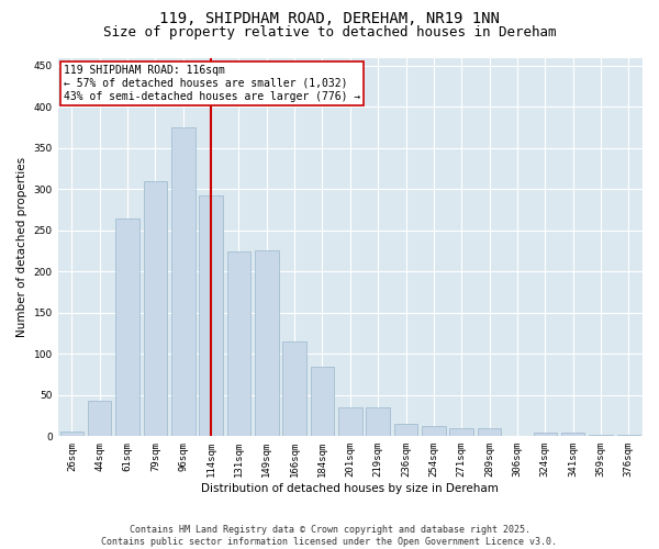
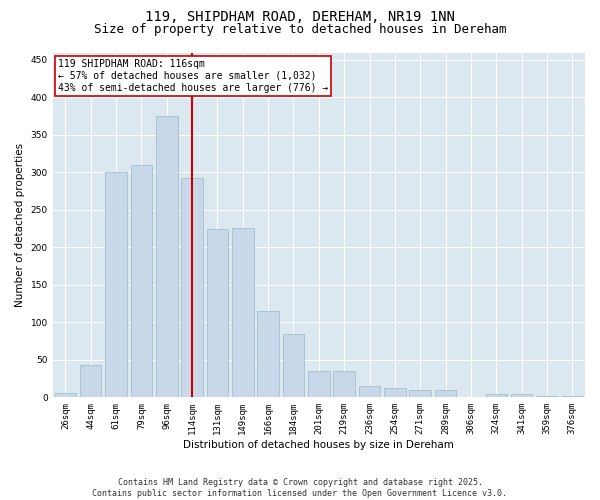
61sqm: 265 -> 300
